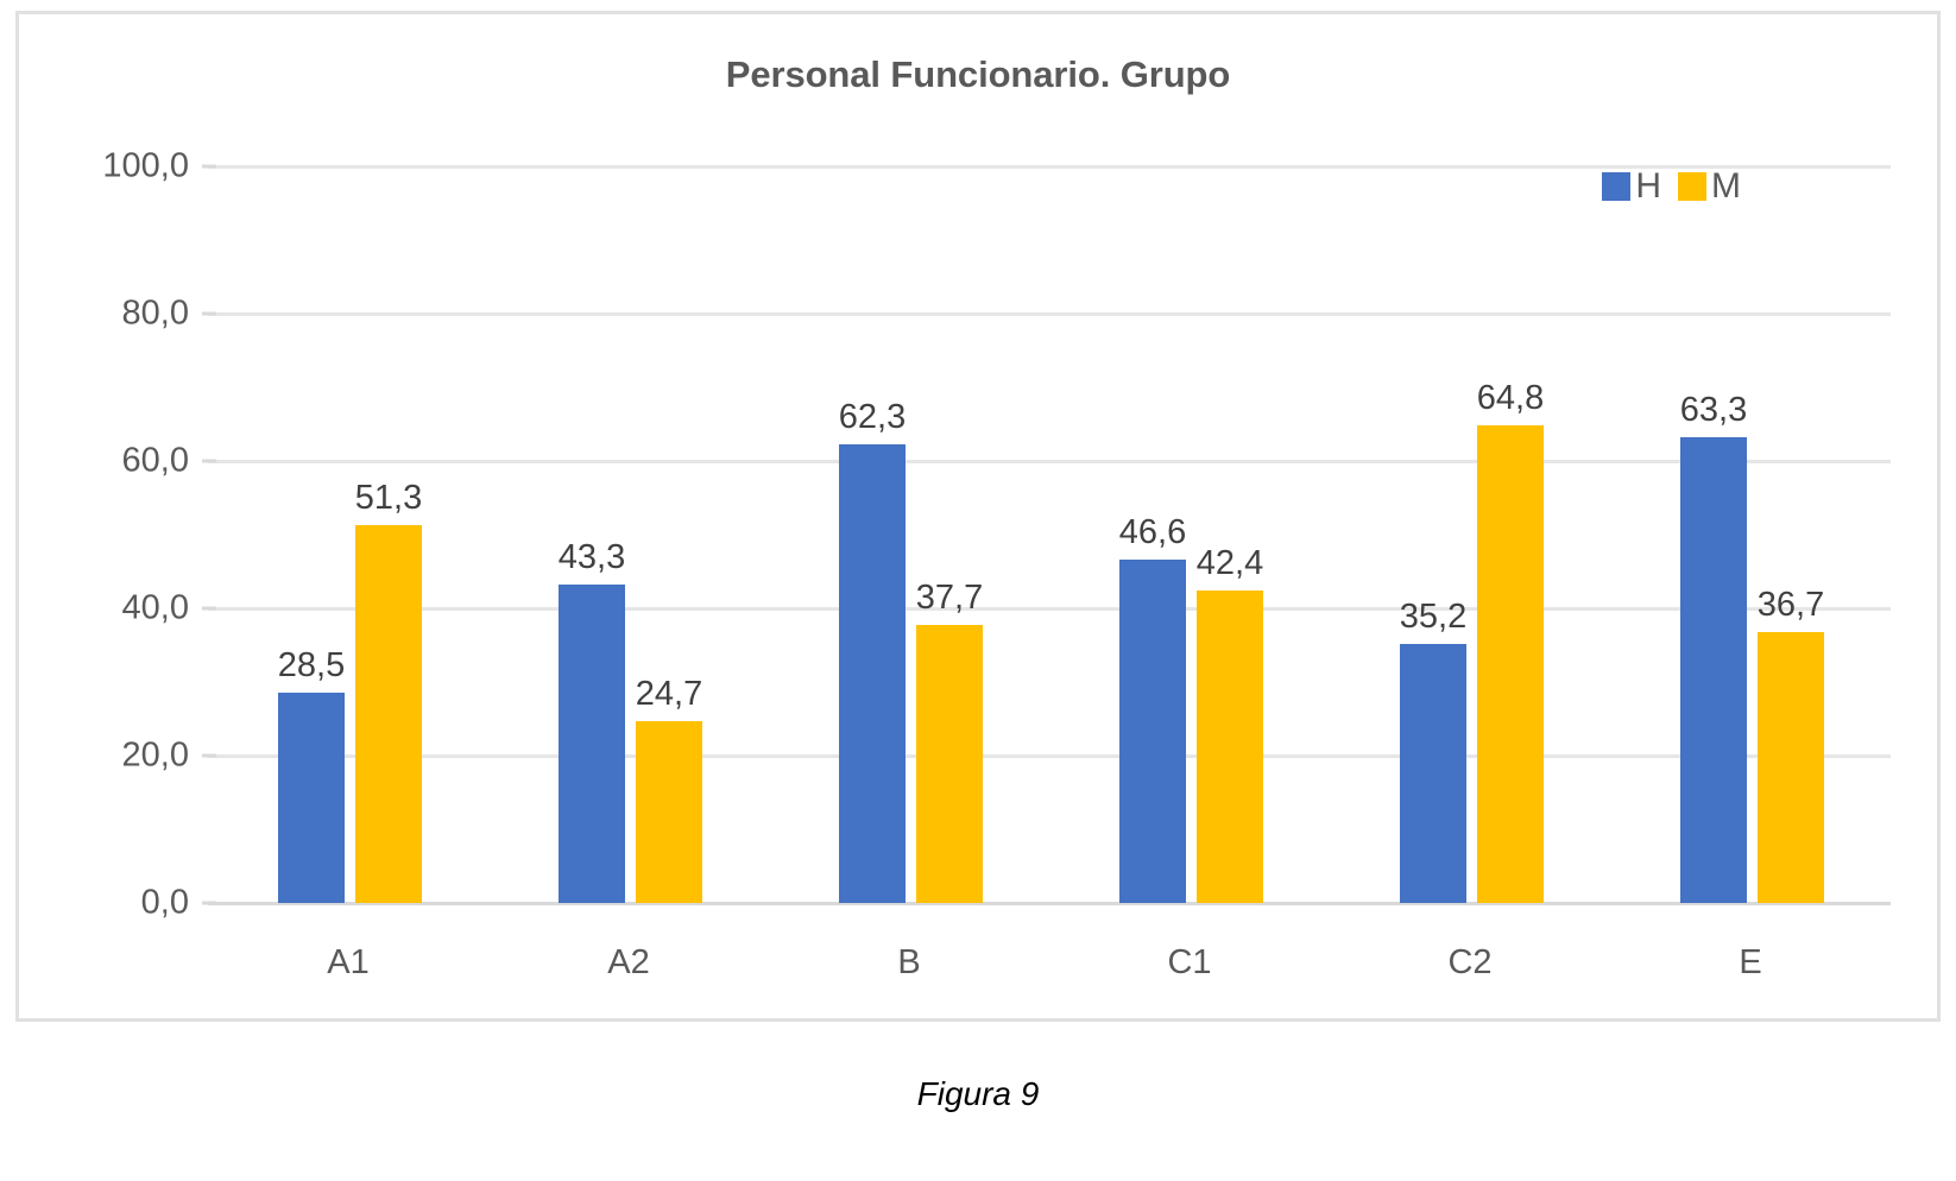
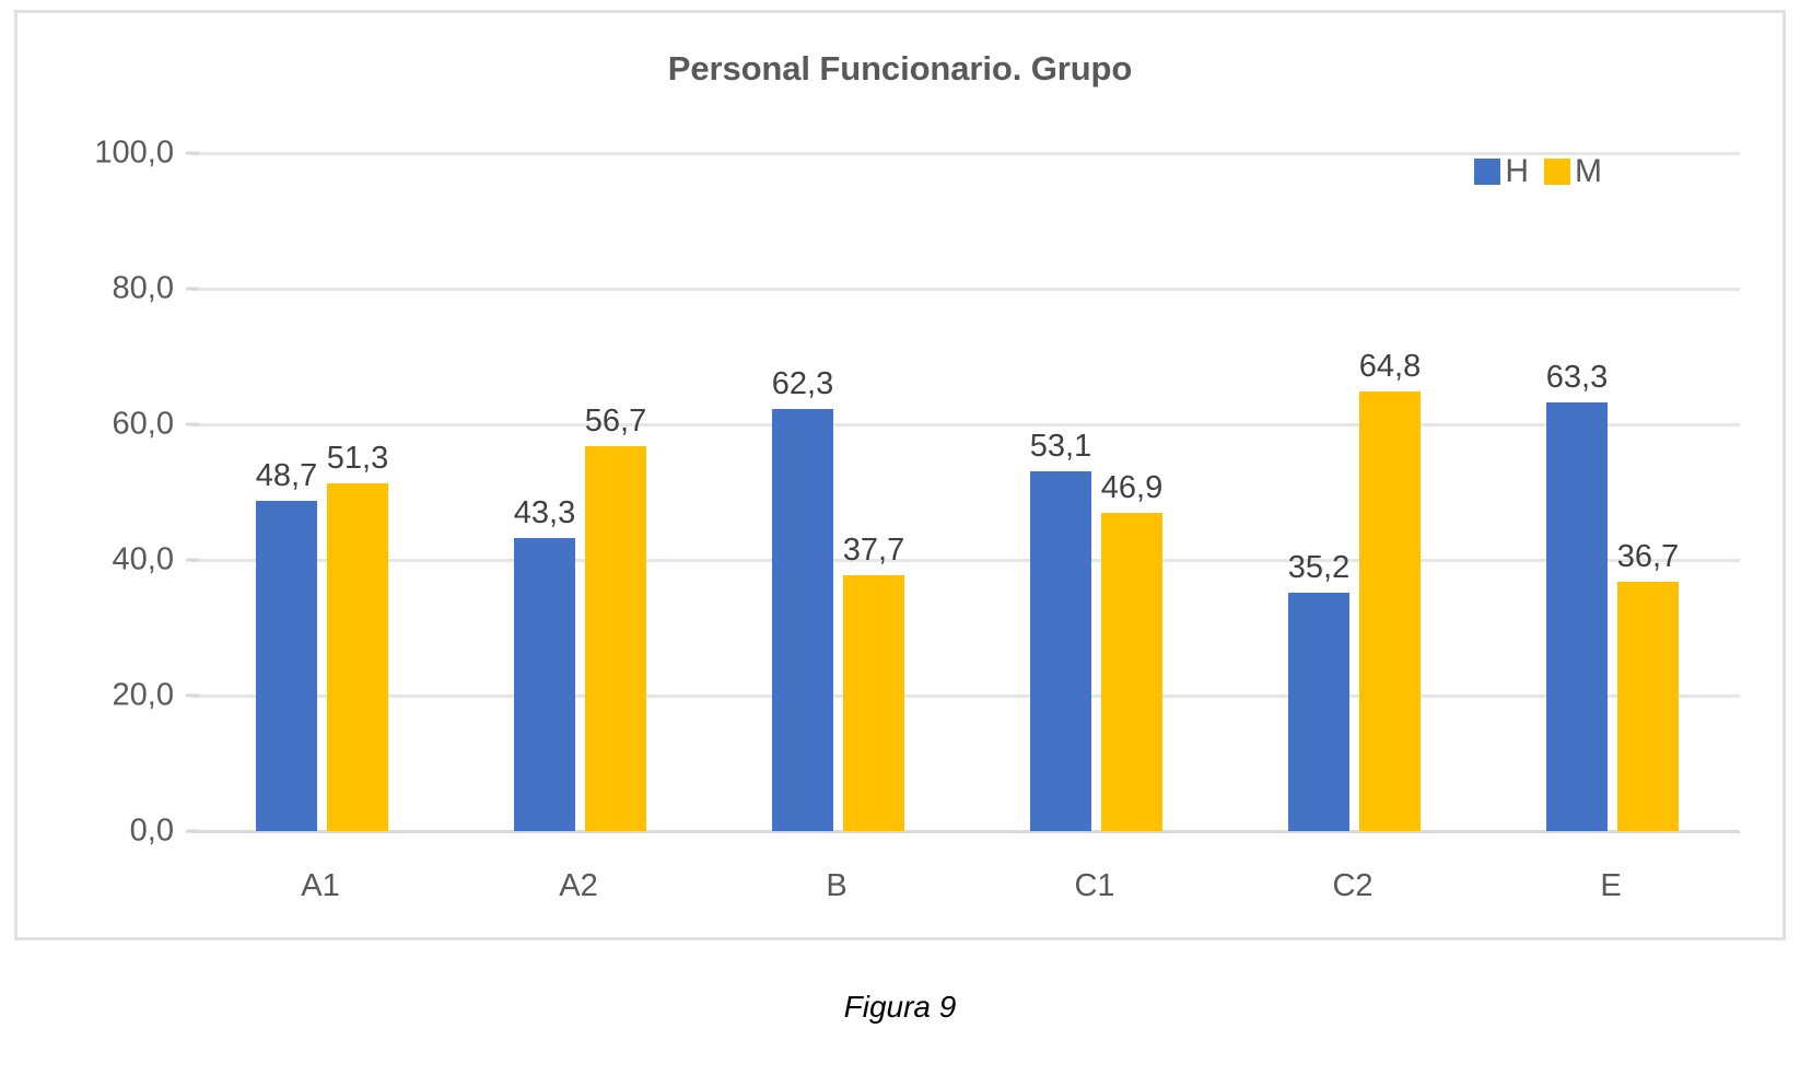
H/A1: 28,5 -> 48,7
M/A2: 24,7 -> 56,7
H/C1: 46,6 -> 53,1
M/C1: 42,4 -> 46,9
